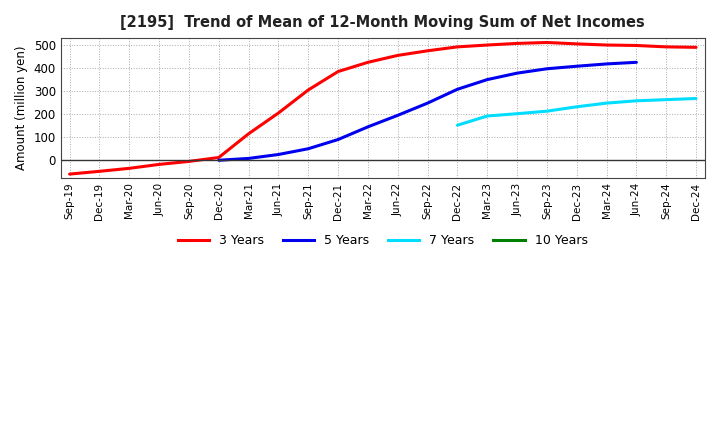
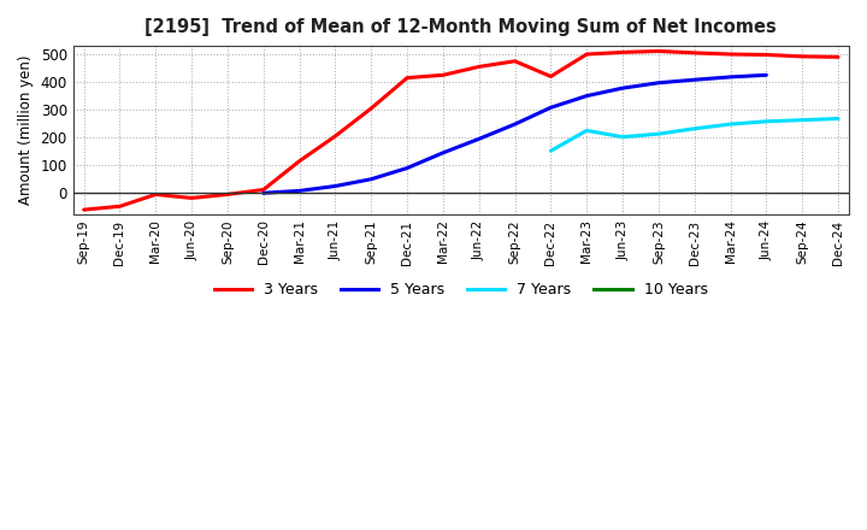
3 Years/Mar-20: -35 -> -5
3 Years/Dec-21: 385 -> 415
3 Years/Dec-22: 492 -> 420
7 Years/Mar-23: 192 -> 225
